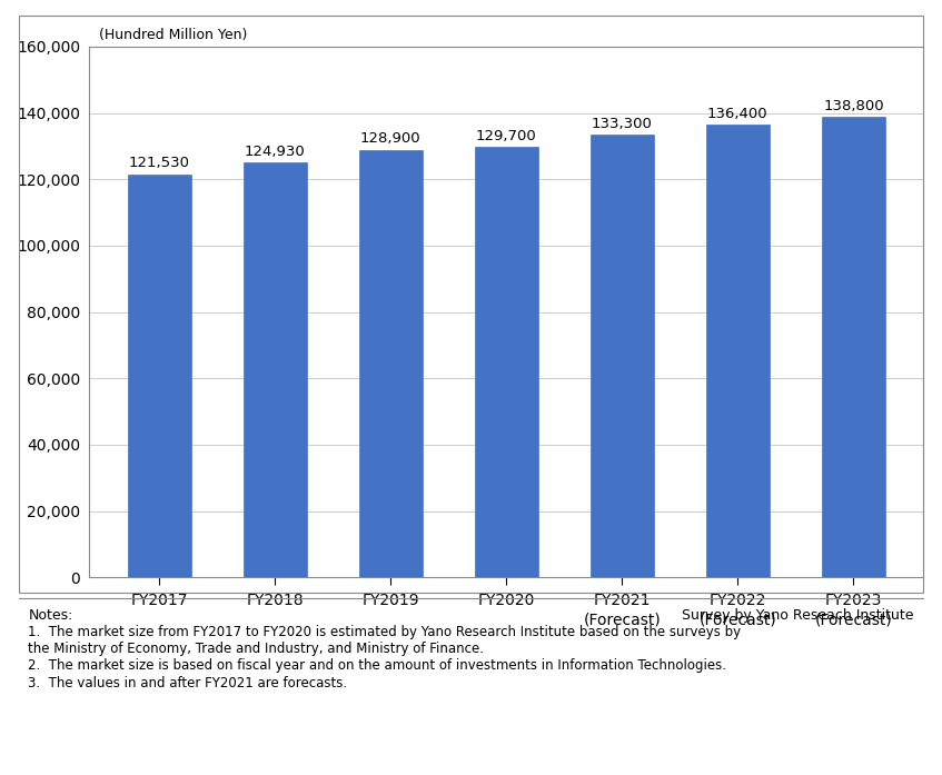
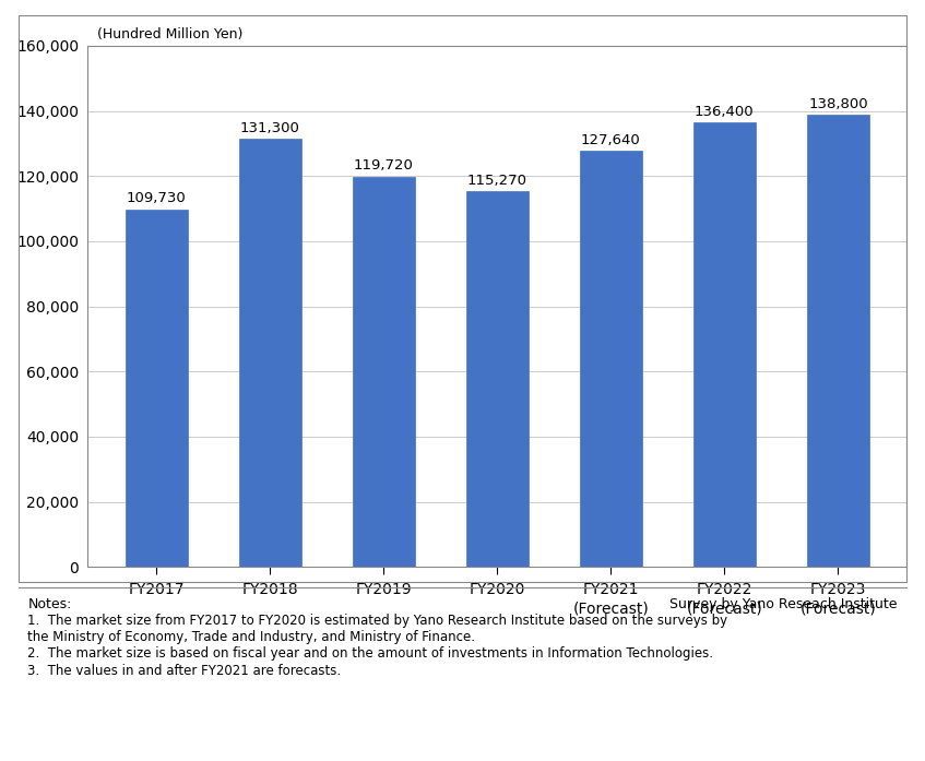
FY2017: 121,530 -> 109,730
FY2018: 124,930 -> 131,300
FY2019: 128,900 -> 119,720
FY2020: 129,700 -> 115,270
FY2021 (Forecast): 133,300 -> 127,640
